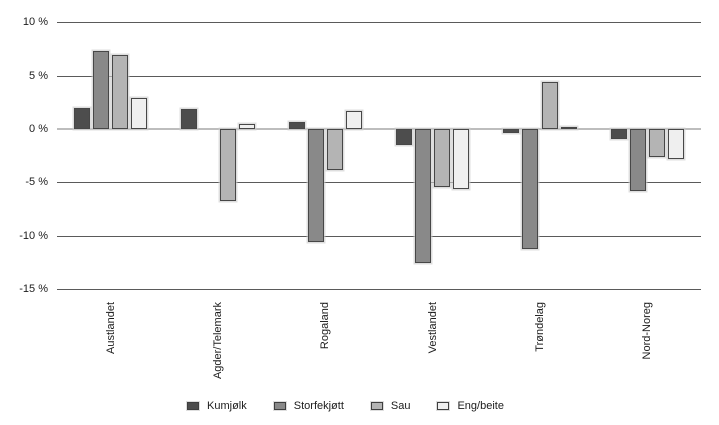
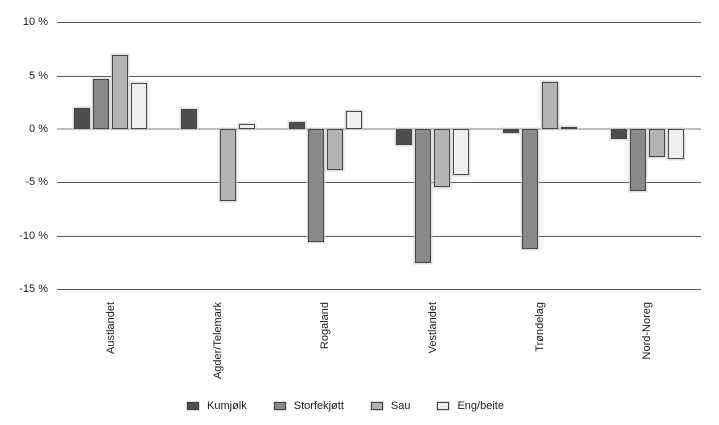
Storfekjøtt/Austlandet: 7.3% -> 4.7%
Eng/beite/Austlandet: 2.9% -> 4.3%
Eng/beite/Vestlandet: -5.6% -> -4.3%
